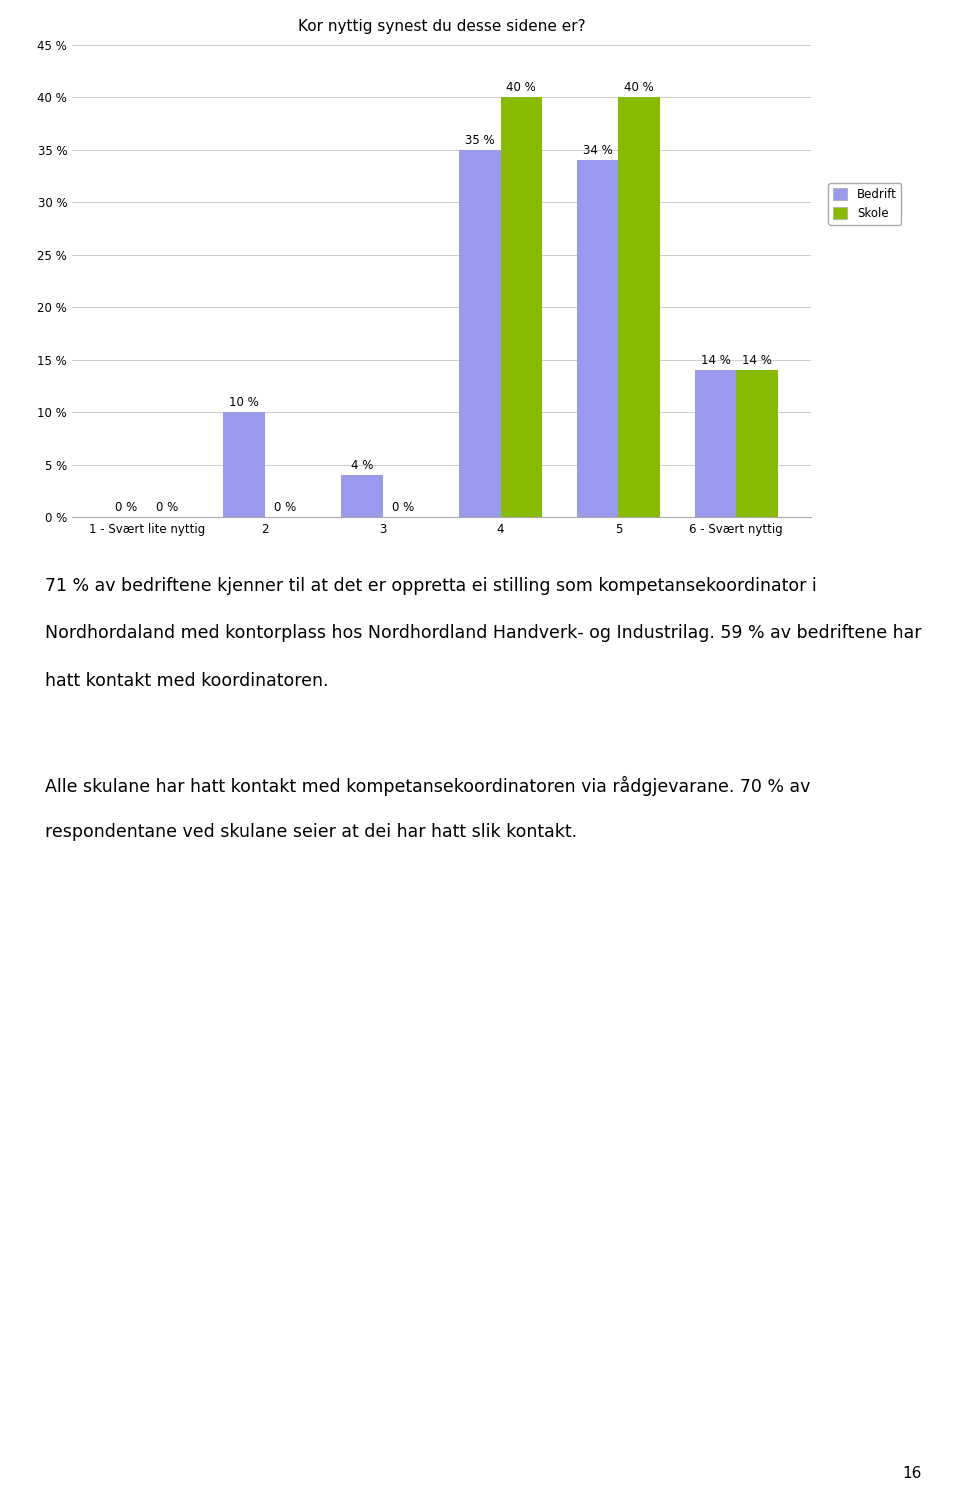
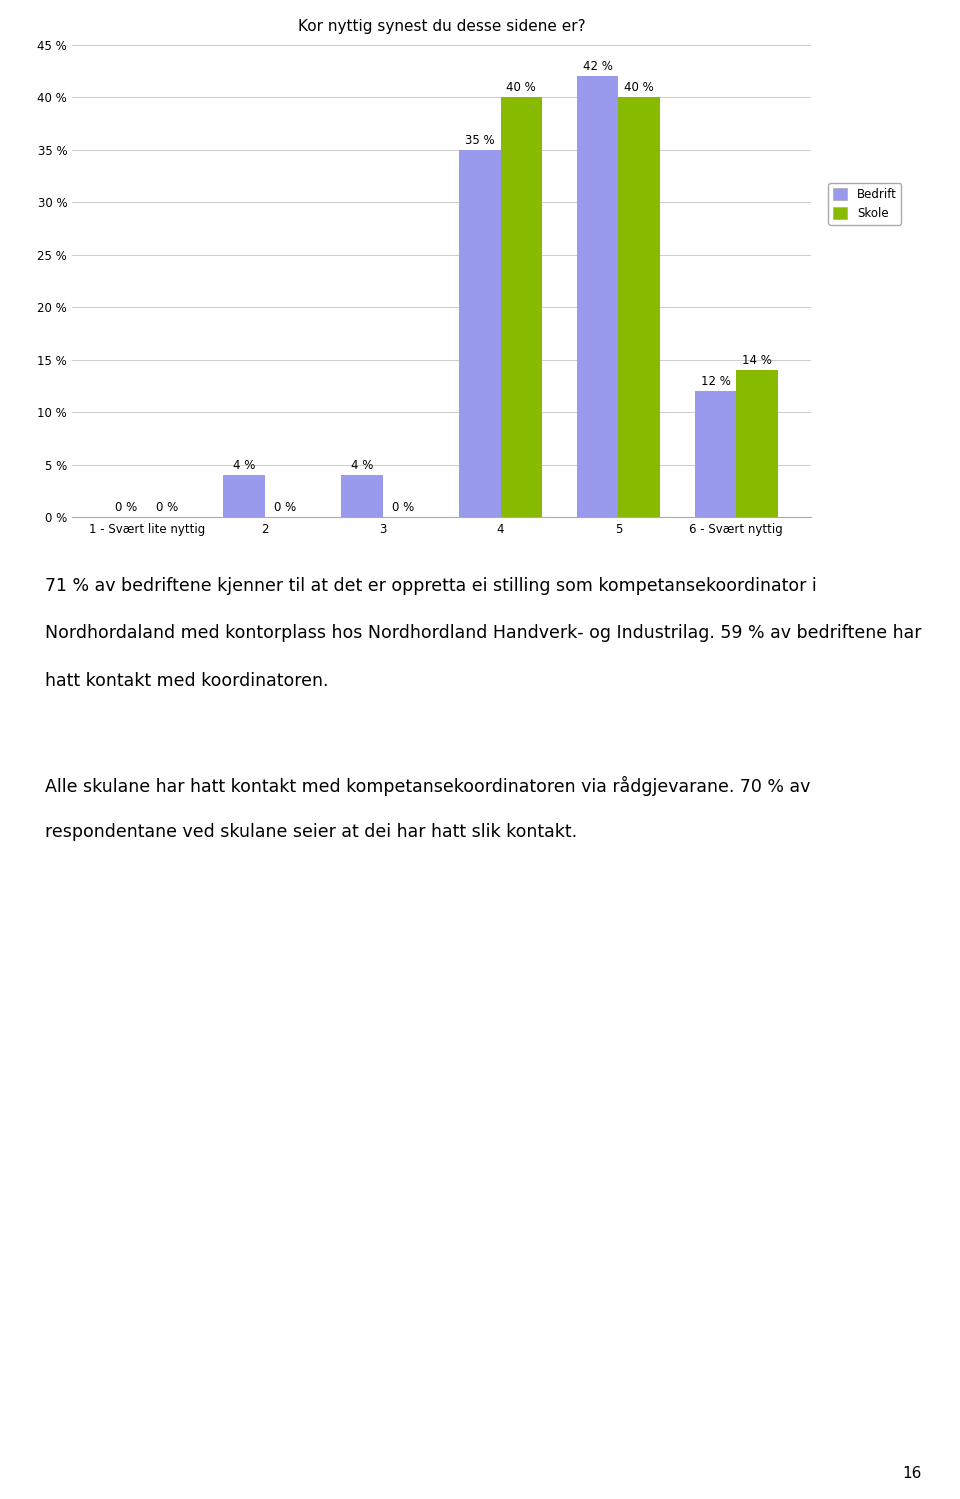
Bedrift/2: 10 -> 4
Bedrift/5: 34 -> 42
Bedrift/6 - Svært nyttig: 14 -> 12
